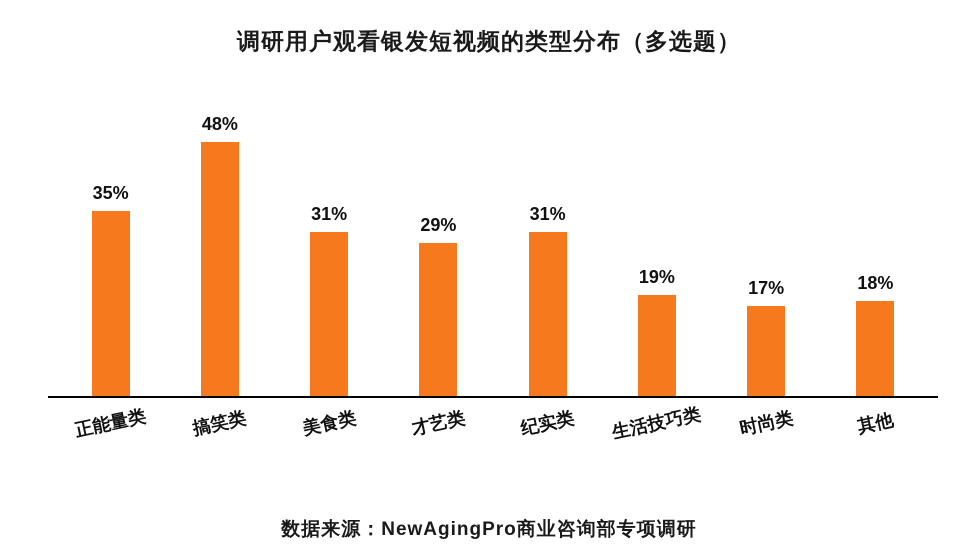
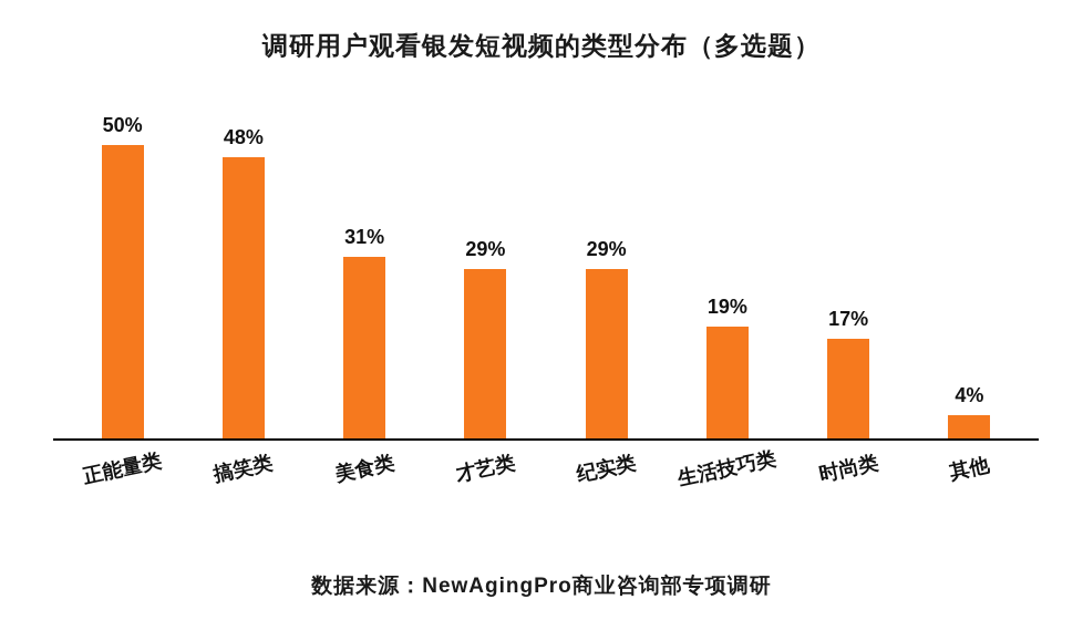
正能量类: 35% -> 50%
纪实类: 31% -> 29%
其他: 18% -> 4%
